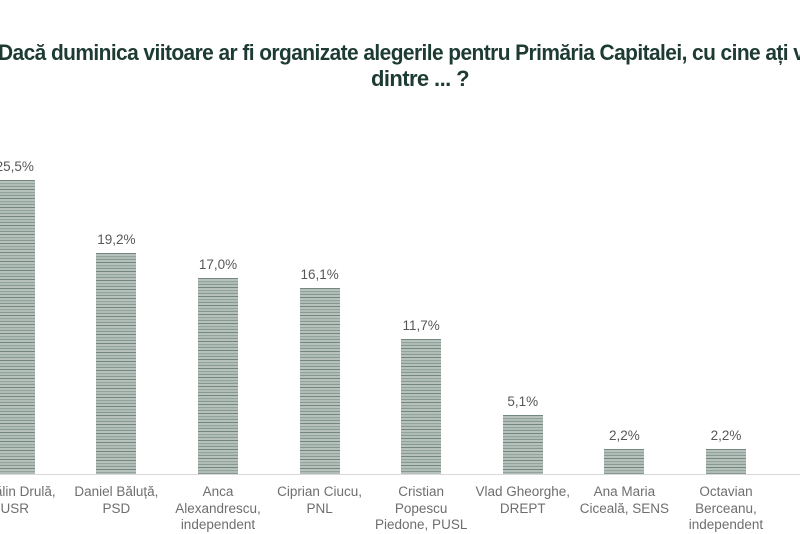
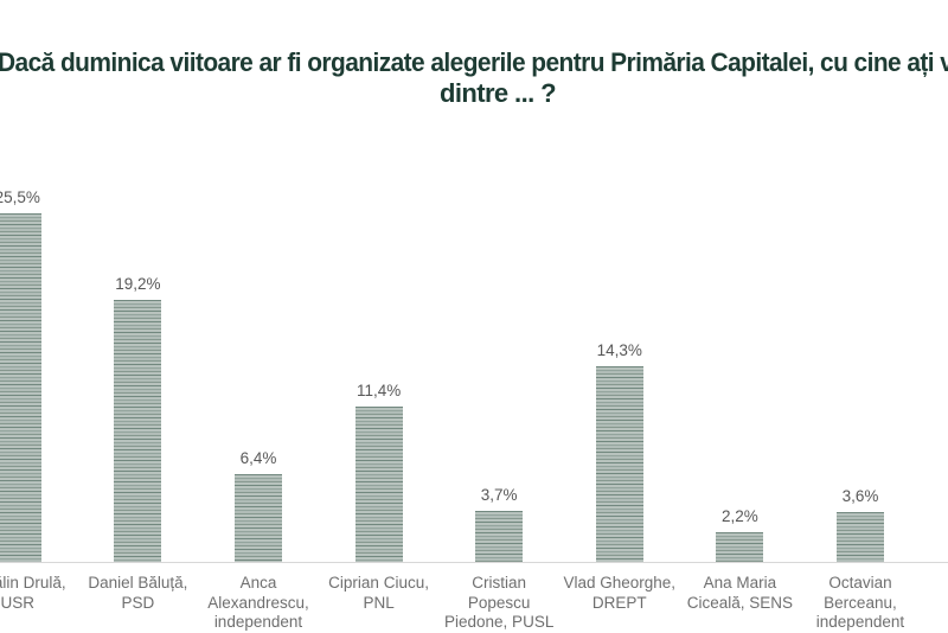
Anca Alexandrescu, independent: 17,0% -> 6,4%
Ciprian Ciucu, PNL: 16,1% -> 11,4%
Cristian Popescu Piedone, PUSL: 11,7% -> 3,7%
Vlad Gheorghe, DREPT: 5,1% -> 14,3%
Octavian Berceanu, independent: 2,2% -> 3,6%
